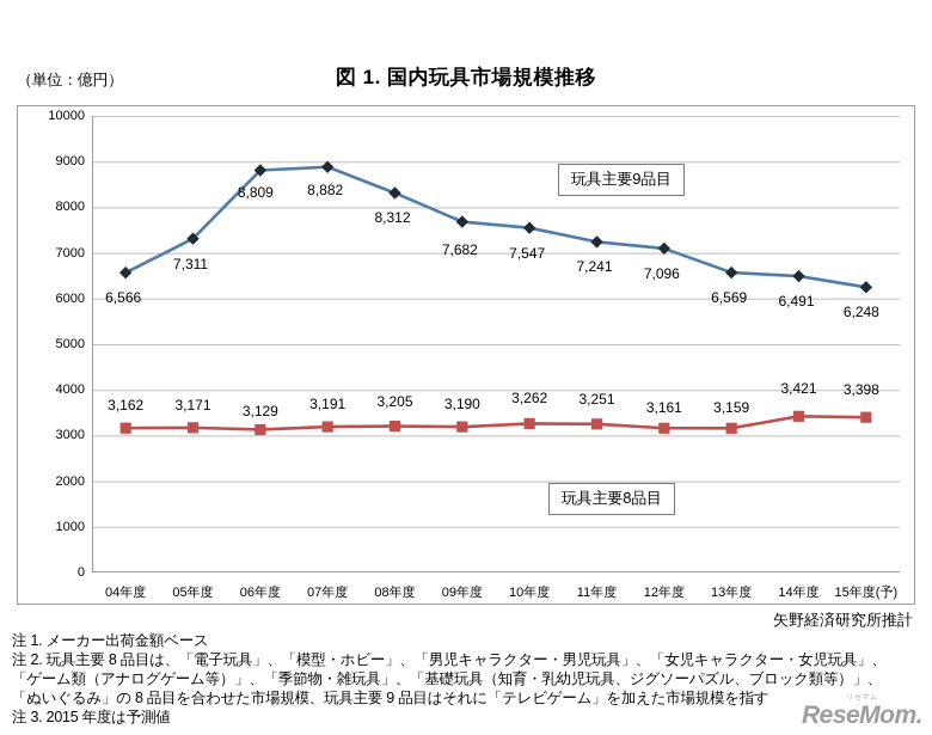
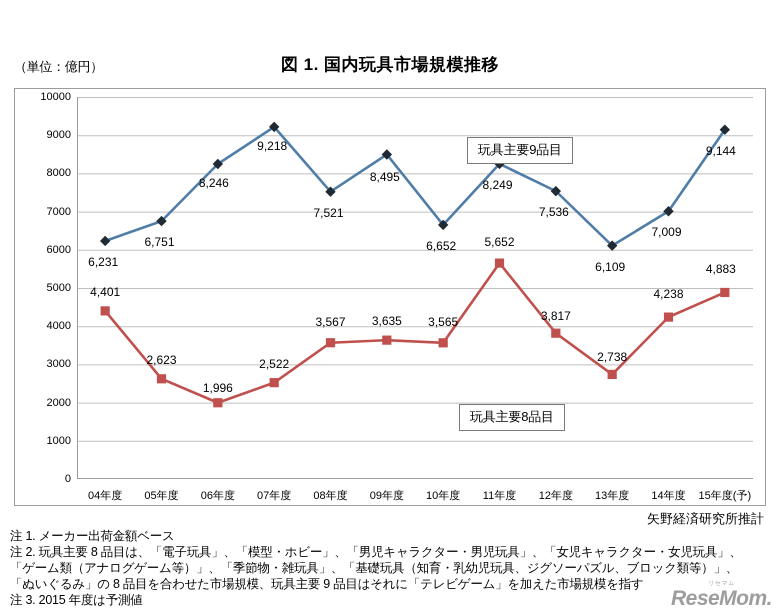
玩具主要9品目/04年度: 6,566 -> 6,231
玩具主要8品目/04年度: 3,162 -> 4,401
玩具主要9品目/05年度: 7,311 -> 6,751
玩具主要8品目/05年度: 3,171 -> 2,623
玩具主要9品目/06年度: 8,809 -> 8,246
玩具主要8品目/06年度: 3,129 -> 1,996
玩具主要9品目/07年度: 8,882 -> 9,218
玩具主要8品目/07年度: 3,191 -> 2,522
玩具主要9品目/08年度: 8,312 -> 7,521
玩具主要8品目/08年度: 3,205 -> 3,567
玩具主要9品目/09年度: 7,682 -> 8,495
玩具主要8品目/09年度: 3,190 -> 3,635
玩具主要9品目/10年度: 7,547 -> 6,652
玩具主要8品目/10年度: 3,262 -> 3,565
玩具主要9品目/11年度: 7,241 -> 8,249
玩具主要8品目/11年度: 3,251 -> 5,652
玩具主要9品目/12年度: 7,096 -> 7,536
玩具主要8品目/12年度: 3,161 -> 3,817
玩具主要9品目/13年度: 6,569 -> 6,109
玩具主要8品目/13年度: 3,159 -> 2,738
玩具主要9品目/14年度: 6,491 -> 7,009
玩具主要8品目/14年度: 3,421 -> 4,238
玩具主要9品目/15年度(予): 6,248 -> 9,144
玩具主要8品目/15年度(予): 3,398 -> 4,883
